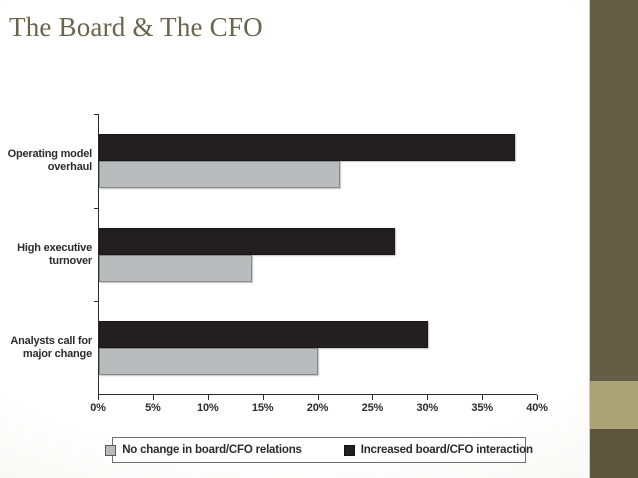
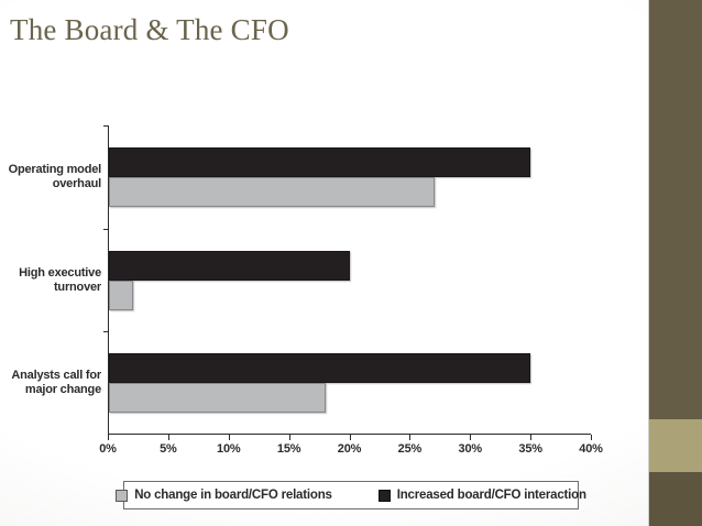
Increased board/CFO interaction/Operating model overhaul: 38% -> 35%
No change in board/CFO relations/Operating model overhaul: 22% -> 27%
Increased board/CFO interaction/High executive turnover: 27% -> 20%
No change in board/CFO relations/High executive turnover: 14% -> 2%
Increased board/CFO interaction/Analysts call for major change: 30% -> 35%
No change in board/CFO relations/Analysts call for major change: 20% -> 18%
